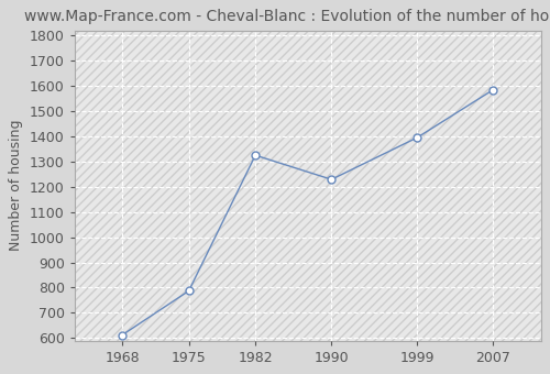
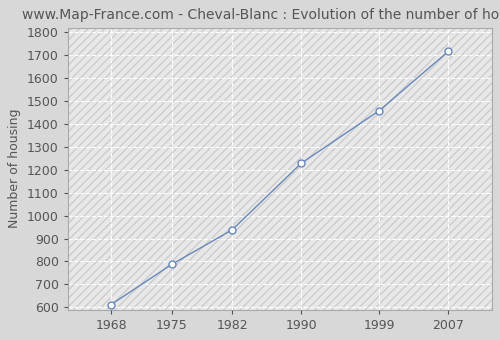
1982: 1325 -> 938
1999: 1395 -> 1458
2007: 1585 -> 1717
